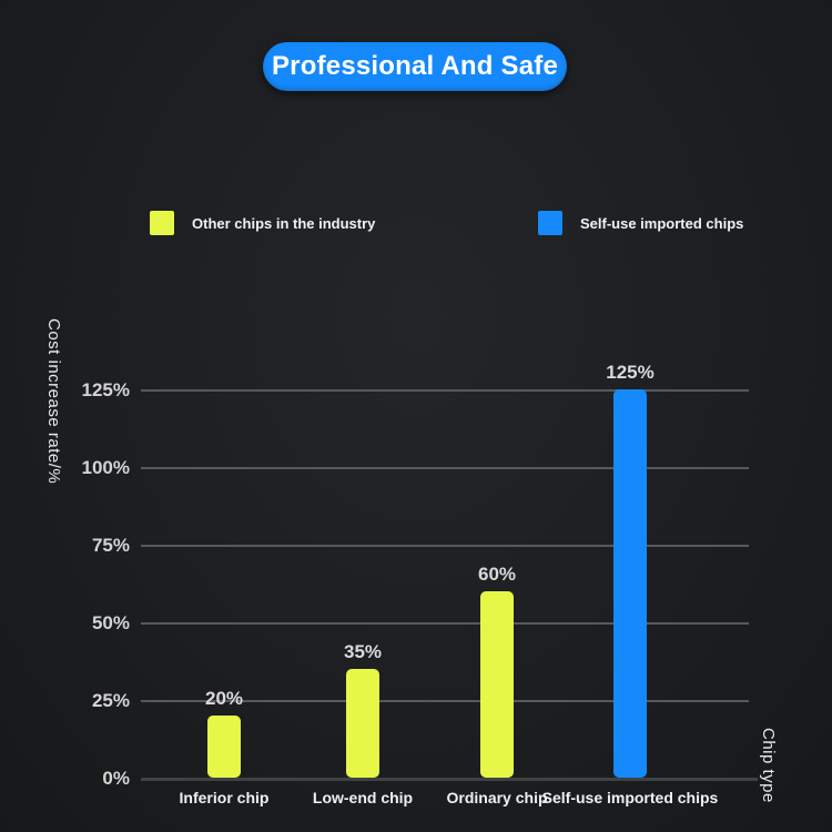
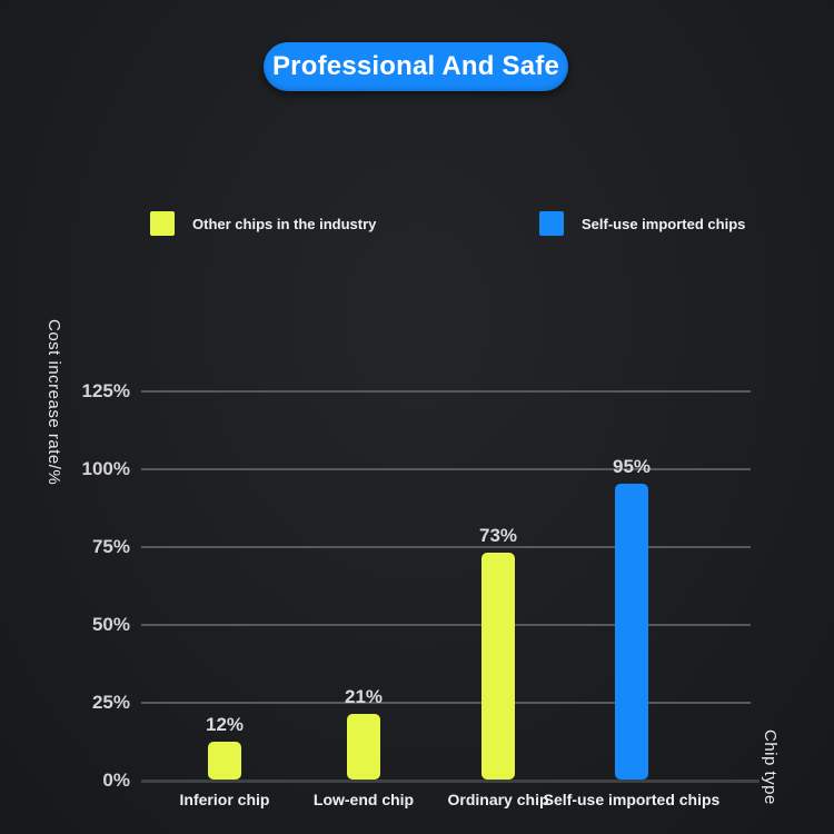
Inferior chip: 20% -> 12%
Low-end chip: 35% -> 21%
Ordinary chip: 60% -> 73%
Self-use imported chips: 125% -> 95%
